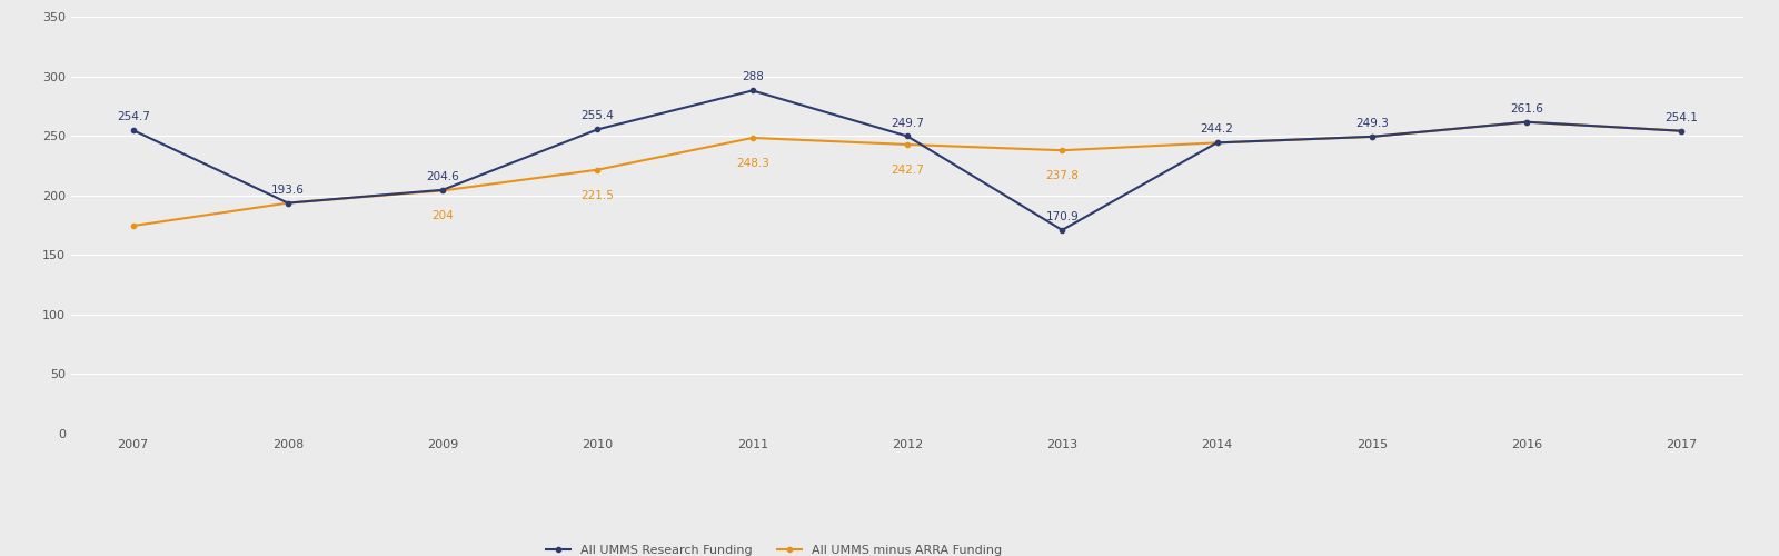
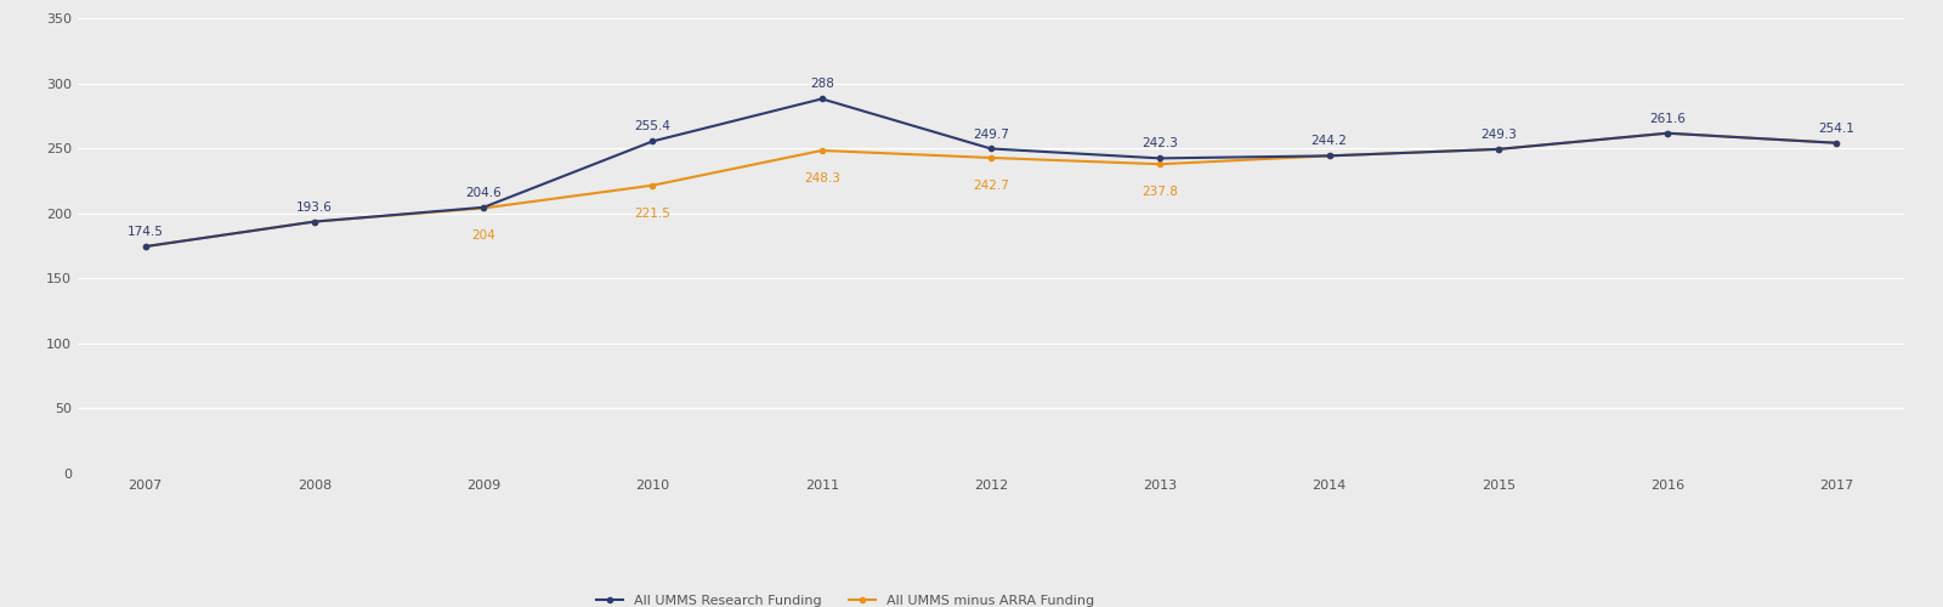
All UMMS Research Funding/2007: 254.7 -> 174.5
All UMMS Research Funding/2013: 170.9 -> 242.3
